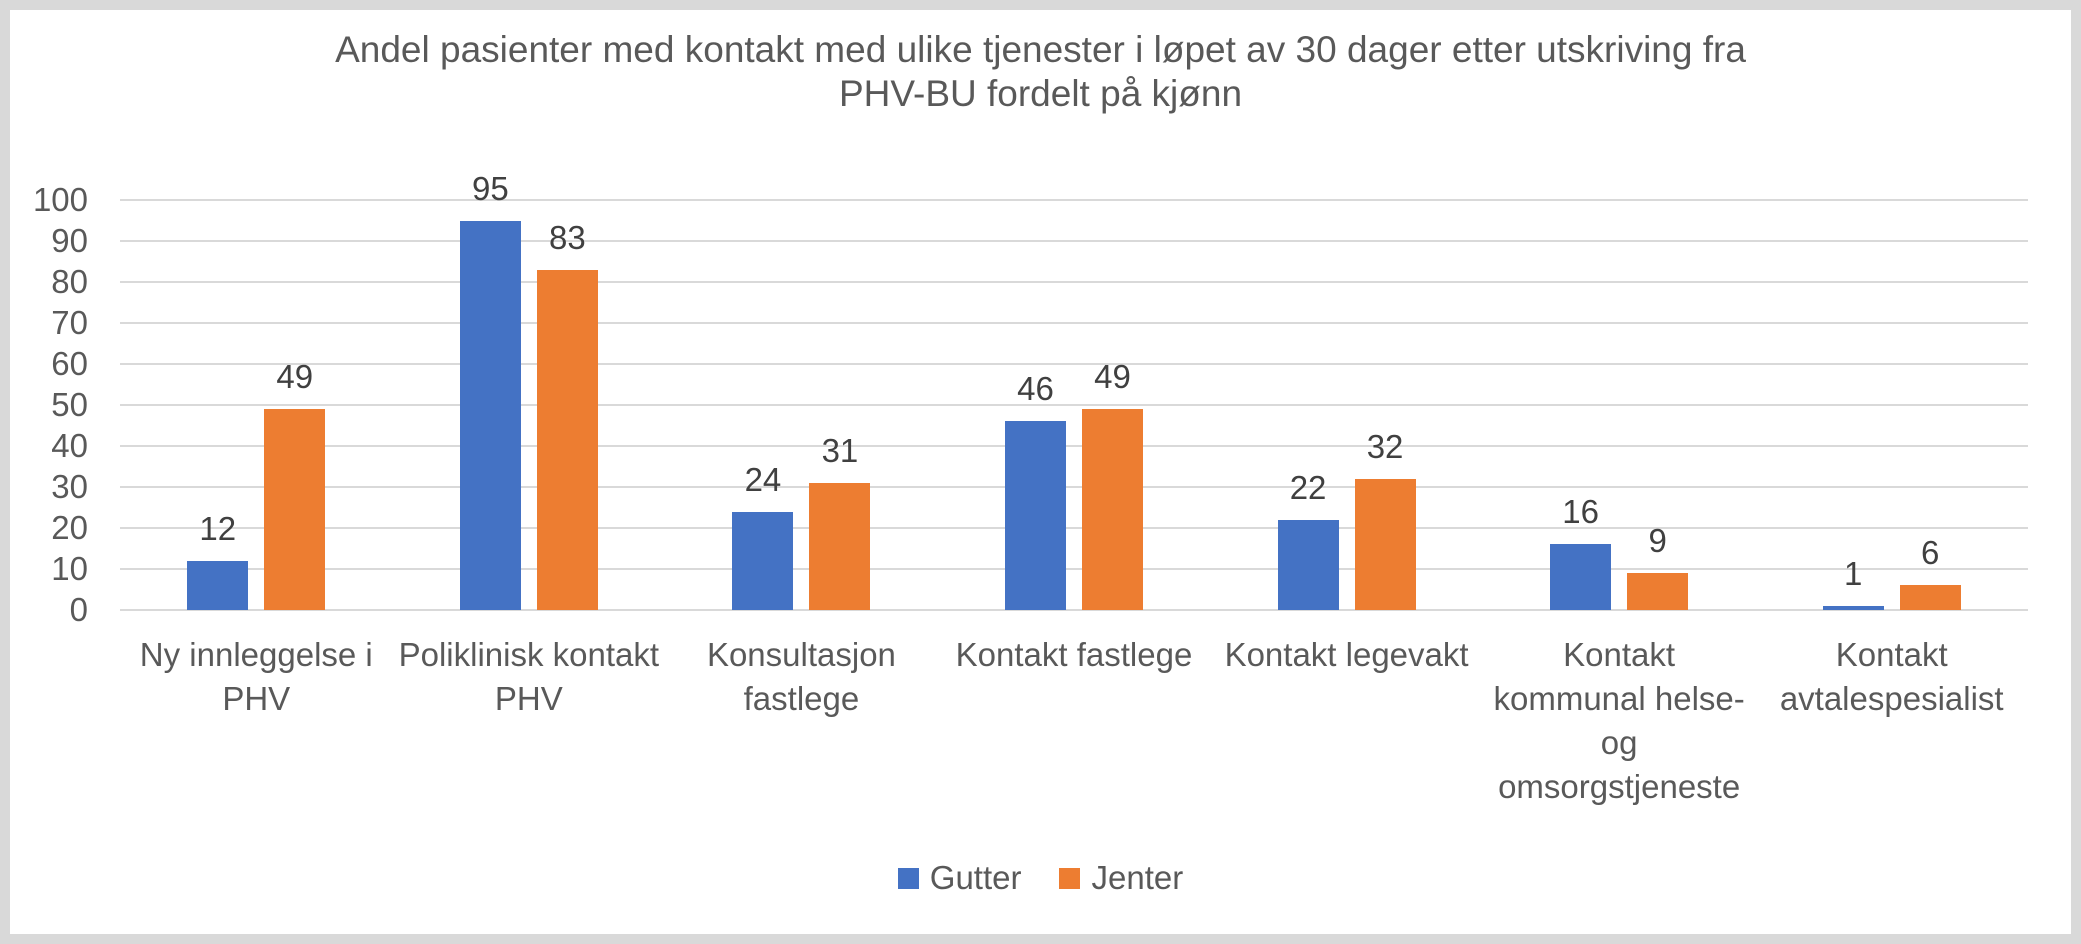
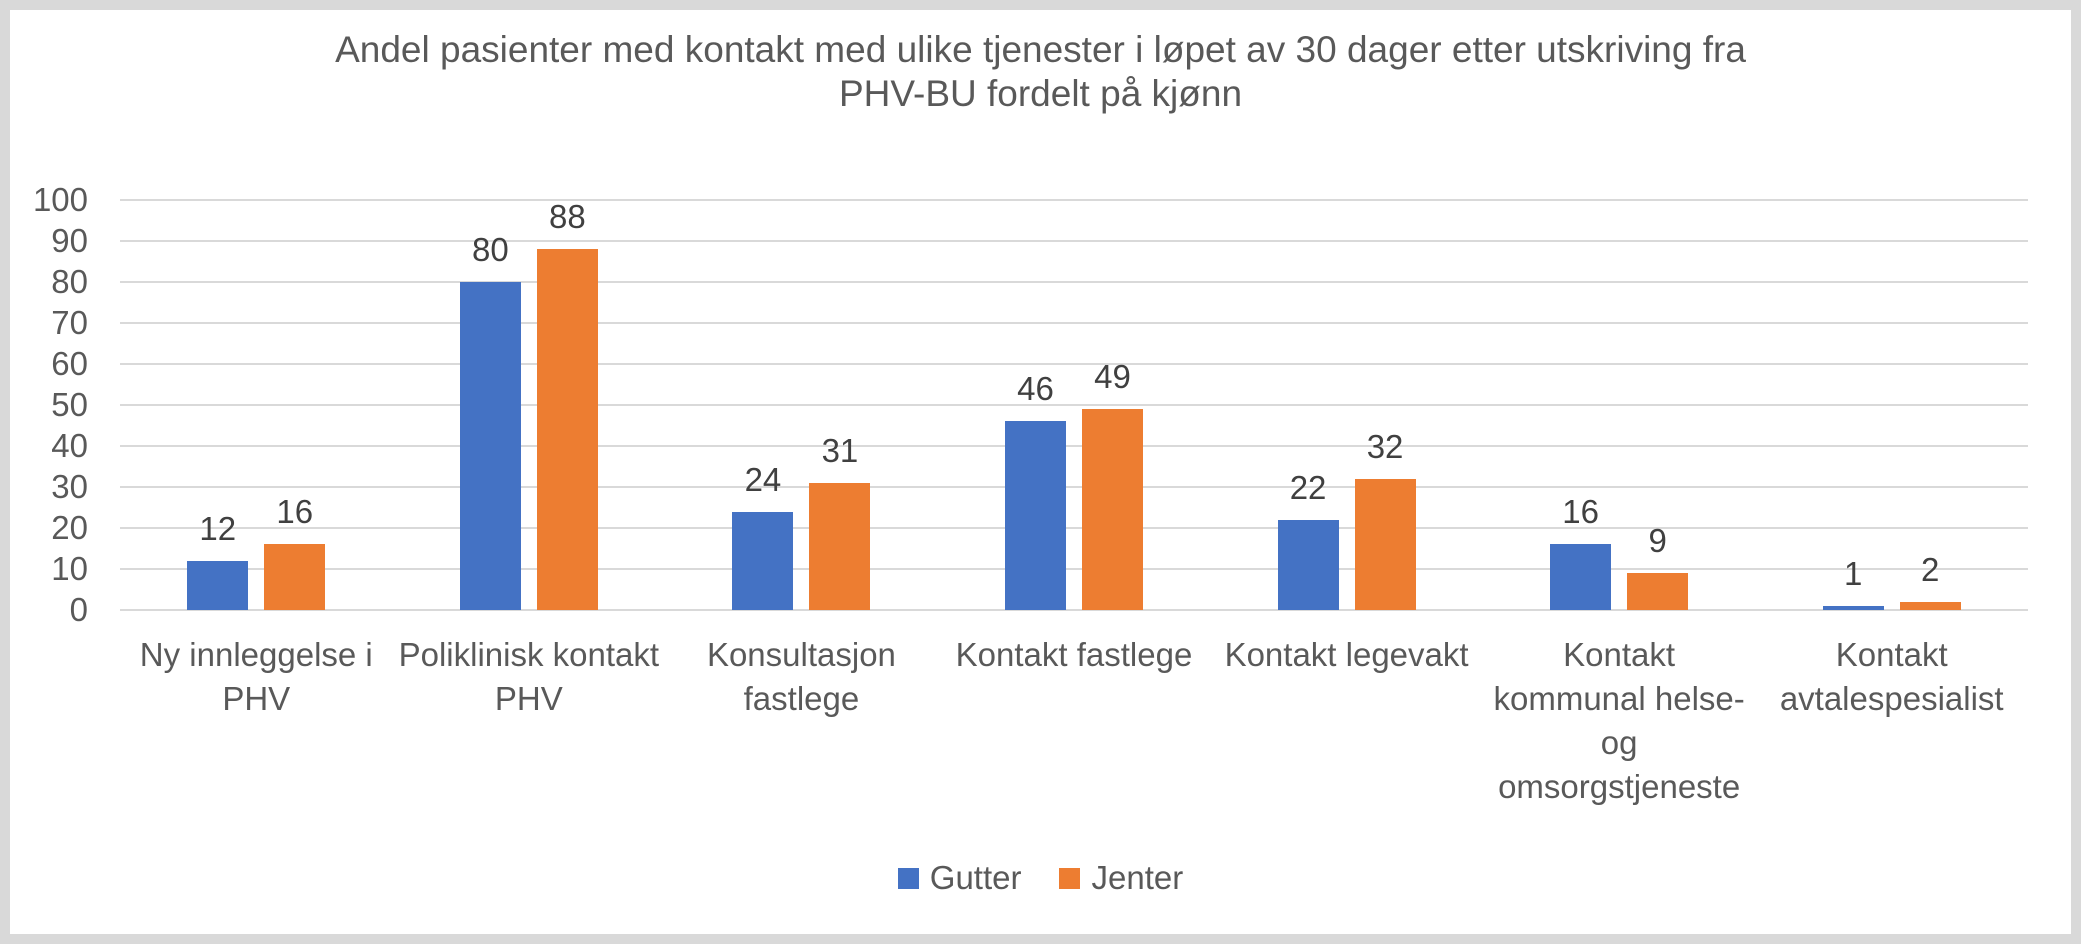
Jenter/Ny innleggelse i PHV: 49 -> 16
Gutter/Poliklinisk kontakt PHV: 95 -> 80
Jenter/Poliklinisk kontakt PHV: 83 -> 88
Jenter/Kontakt avtalespesialist: 6 -> 2
